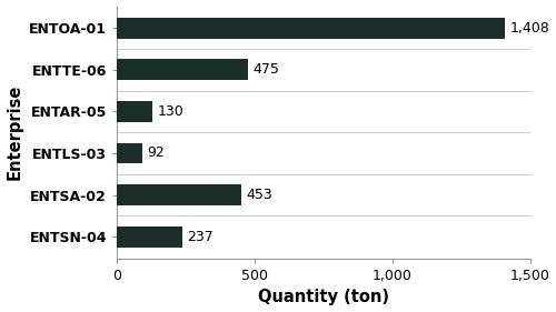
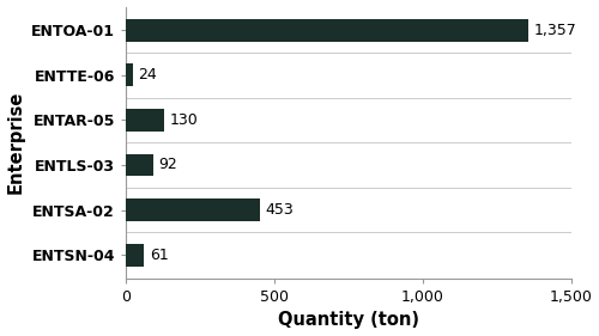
ENTOA-01: 1,408 -> 1,357
ENTTE-06: 475 -> 24
ENTSN-04: 237 -> 61
